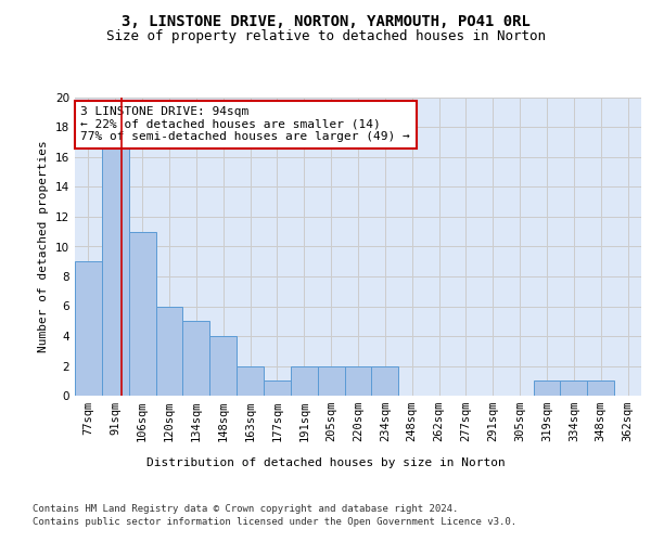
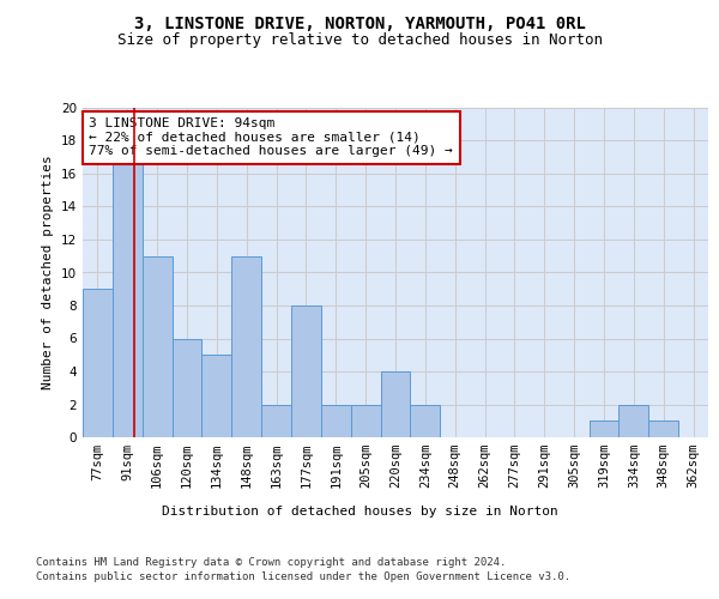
148sqm: 4 -> 11
177sqm: 1 -> 8
220sqm: 2 -> 4
334sqm: 1 -> 2
